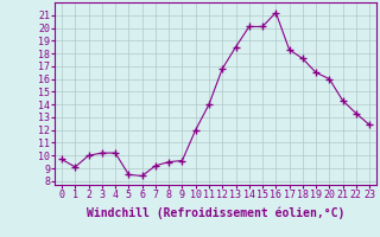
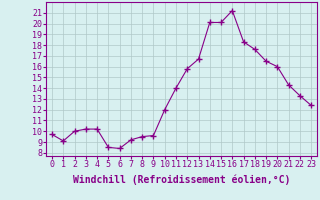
12: 16.8 -> 15.8
13: 18.5 -> 16.7
